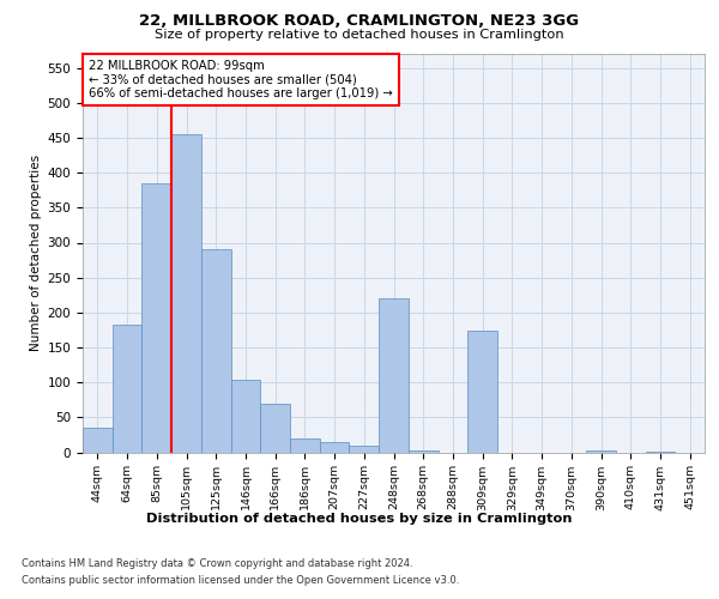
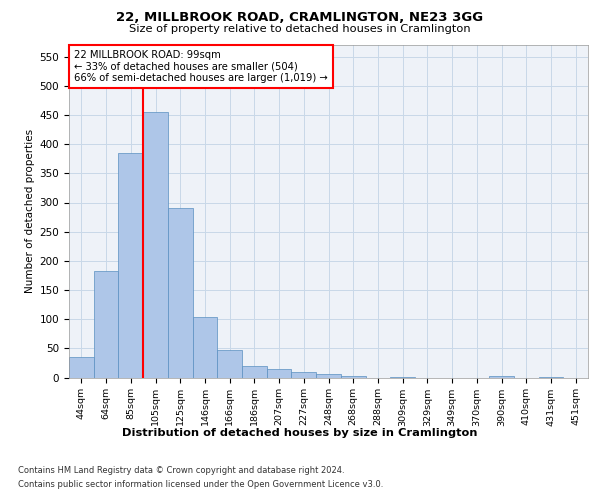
166sqm: 70 -> 48
248sqm: 220 -> 6
309sqm: 174 -> 1
